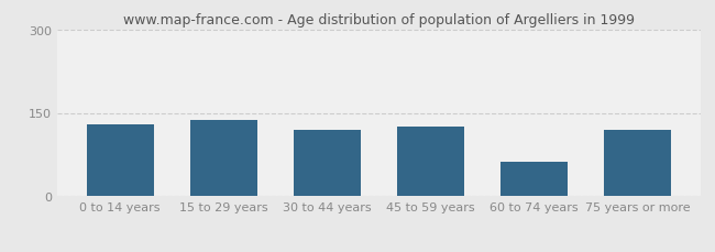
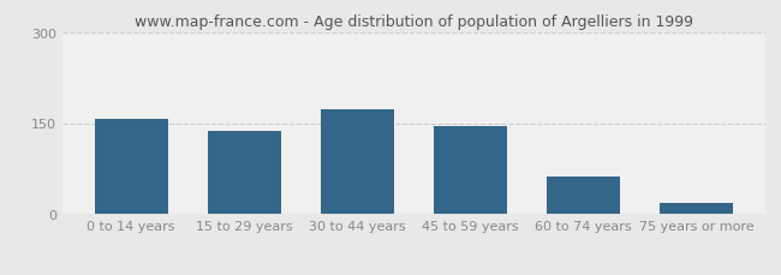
0 to 14 years: 130 -> 157
30 to 44 years: 120 -> 172
45 to 59 years: 126 -> 146
75 years or more: 120 -> 18
